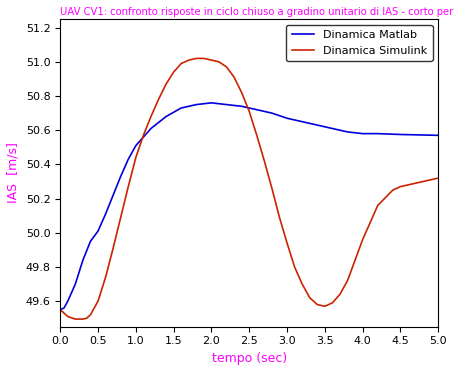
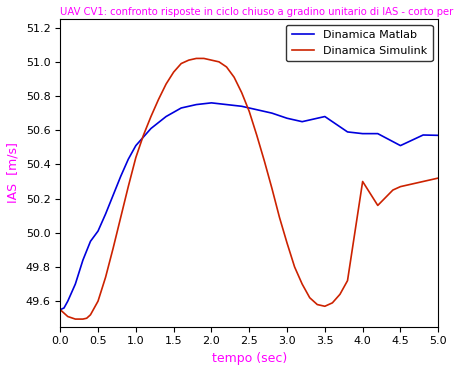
Dinamica Matlab/3.5: 50.62 -> 50.68
Dinamica Simulink/4.0: 49.96 -> 50.30
Dinamica Matlab/4.5: 50.58 -> 50.51
